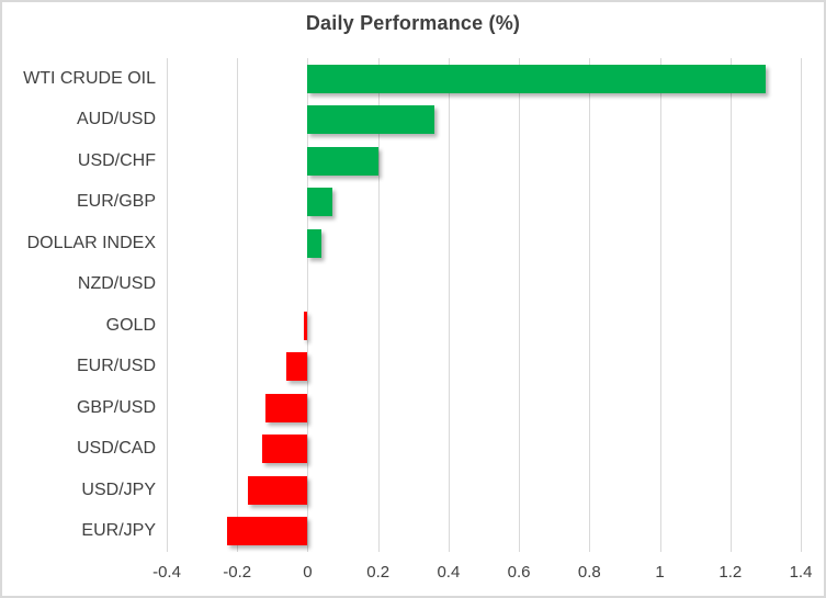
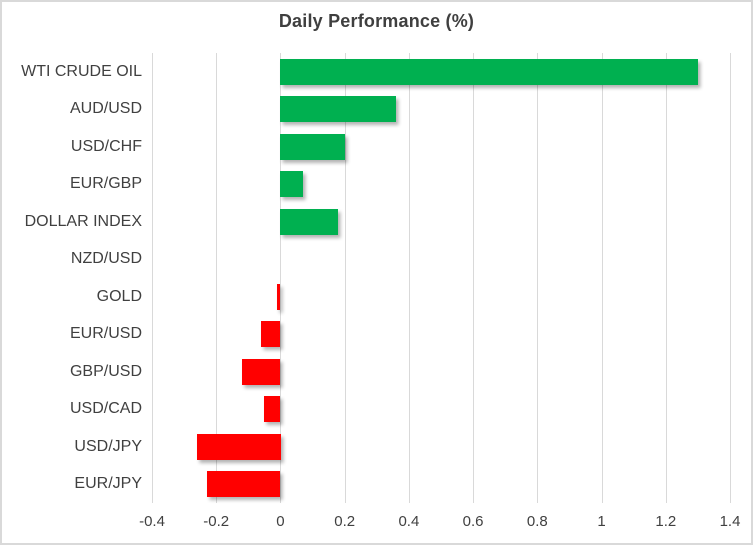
DOLLAR INDEX: 0.04 -> 0.18
USD/CAD: -0.13 -> -0.05
USD/JPY: -0.17 -> -0.26
